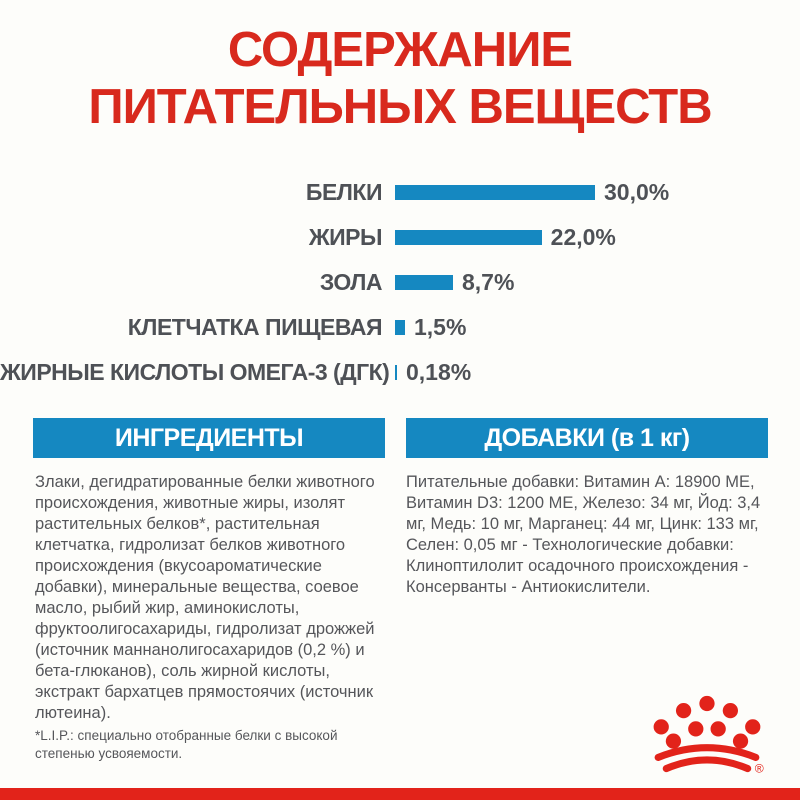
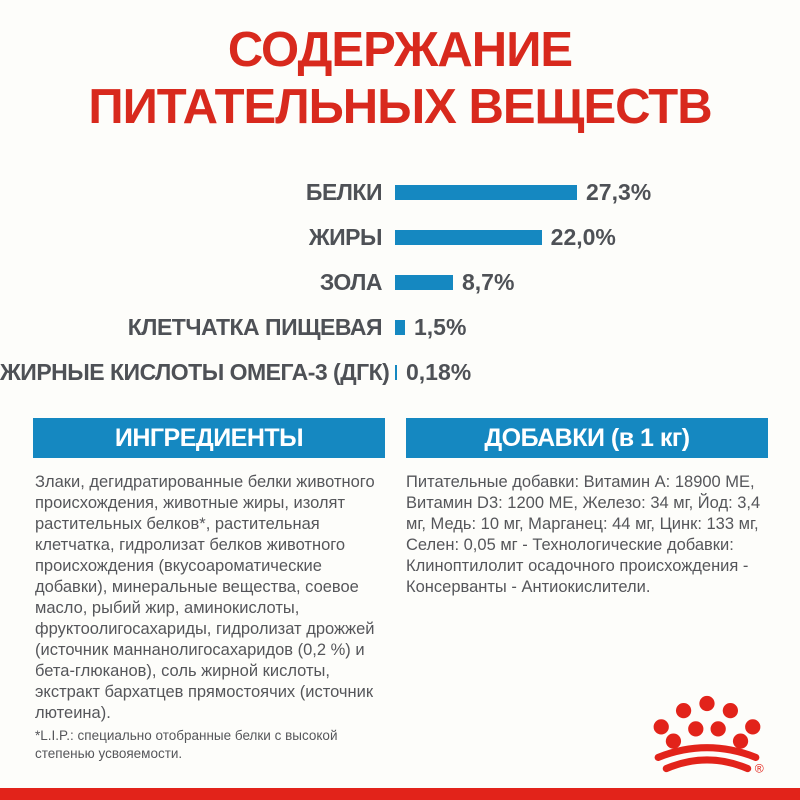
БЕЛКИ: 30,0% -> 27,3%
